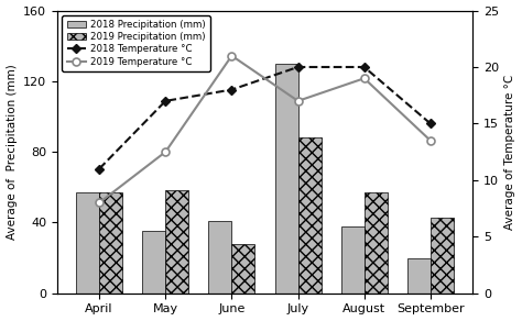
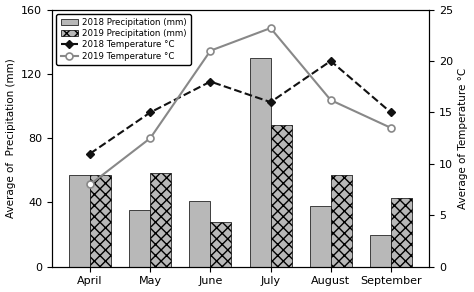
2018 Temperature °C/May: 17 -> 15
2018 Temperature °C/July: 20 -> 16
2019 Temperature °C/July: 17.0 -> 23.2
2019 Temperature °C/August: 19.0 -> 16.2
